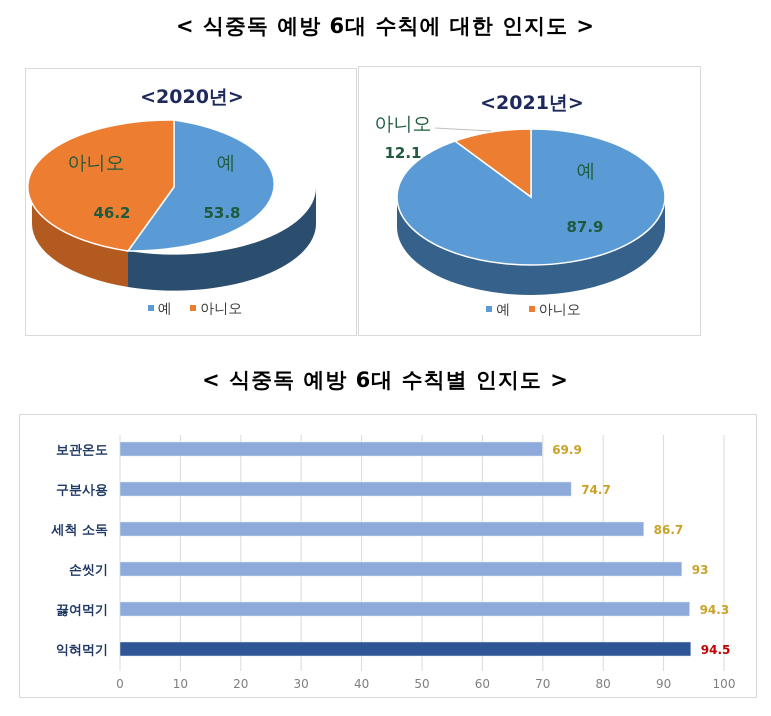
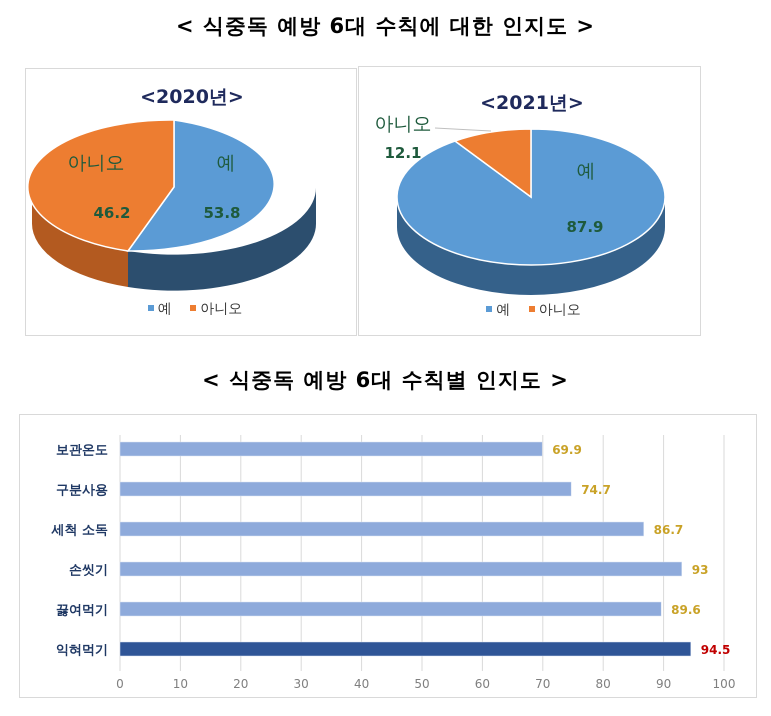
< 식중독 예방 6대 수칙별 인지도 >/끓여먹기: 94.3 -> 89.6
